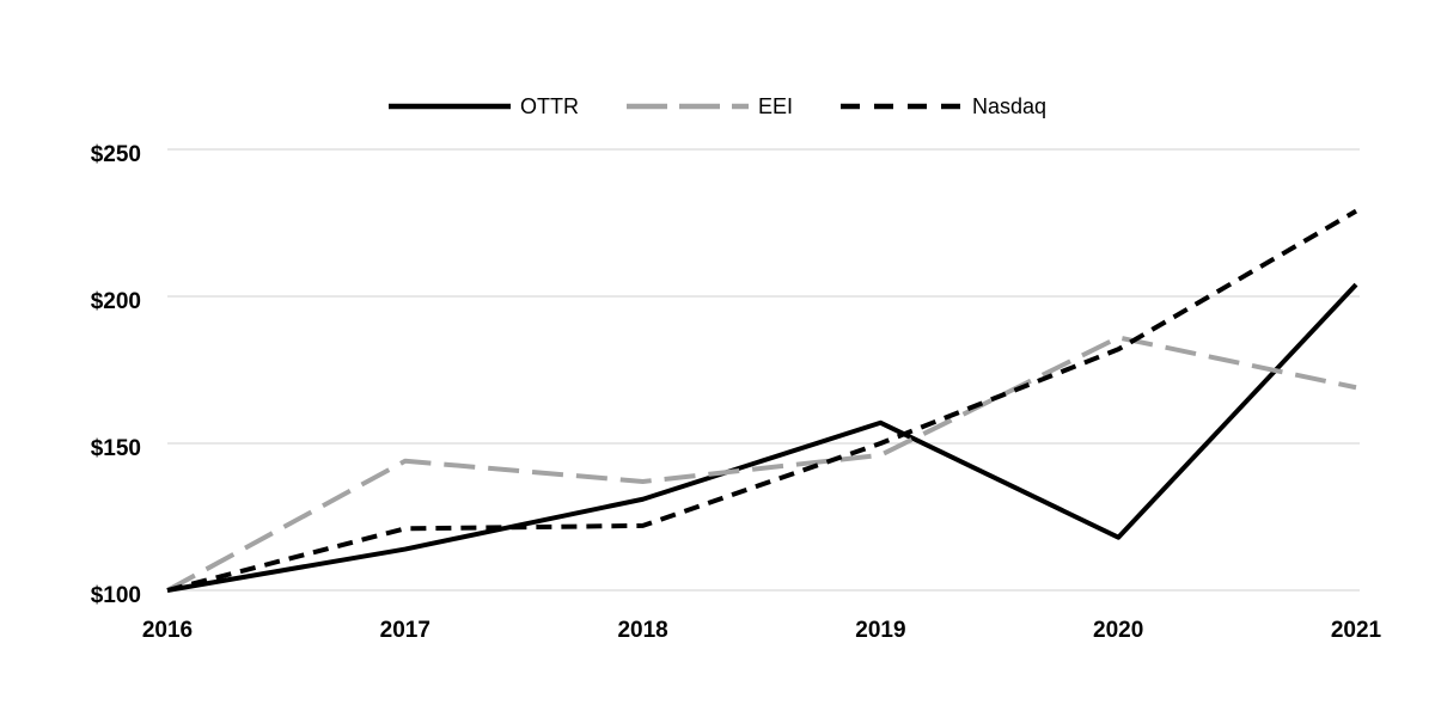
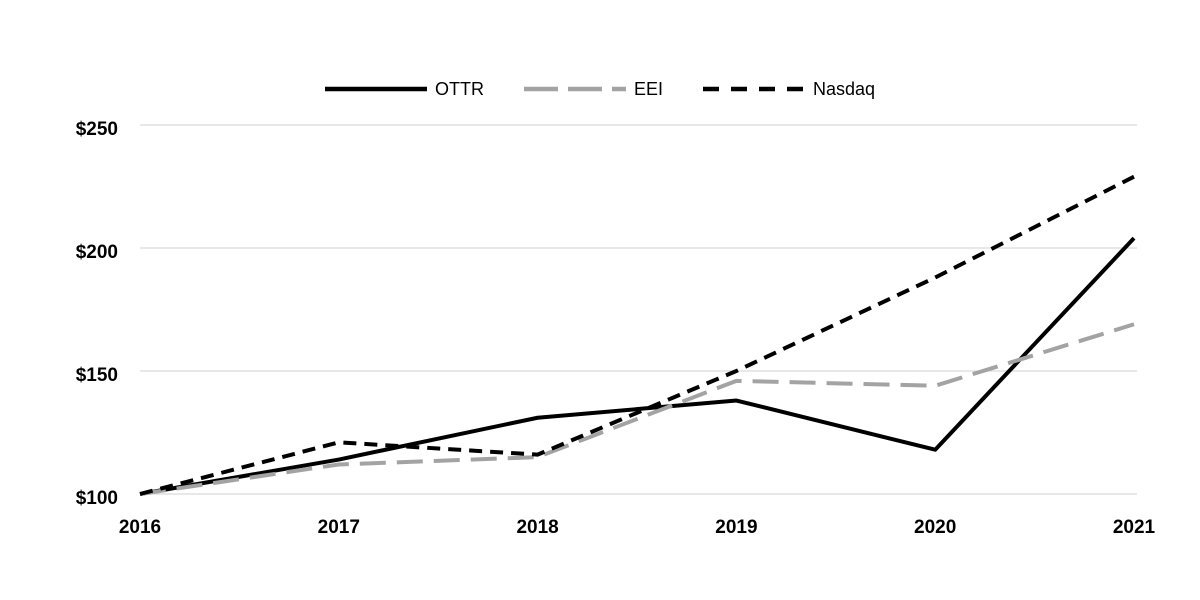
EEI/2017: $144 -> $112
EEI/2018: $137 -> $115
Nasdaq/2018: $122 -> $116
OTTR/2019: $157 -> $138
EEI/2020: $186 -> $144
Nasdaq/2020: $182 -> $188
